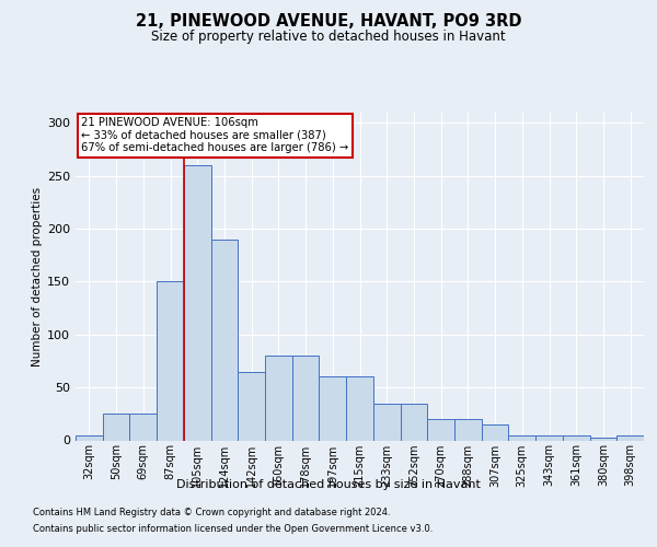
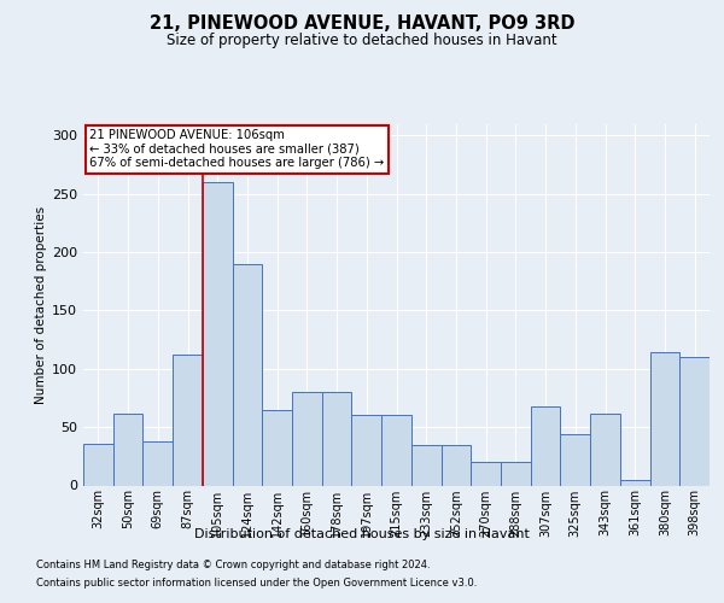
32sqm: 5 -> 36
50sqm: 25 -> 62
69sqm: 25 -> 38
87sqm: 150 -> 112
307sqm: 15 -> 68
325sqm: 5 -> 44
343sqm: 5 -> 62
380sqm: 3 -> 114
398sqm: 5 -> 110
